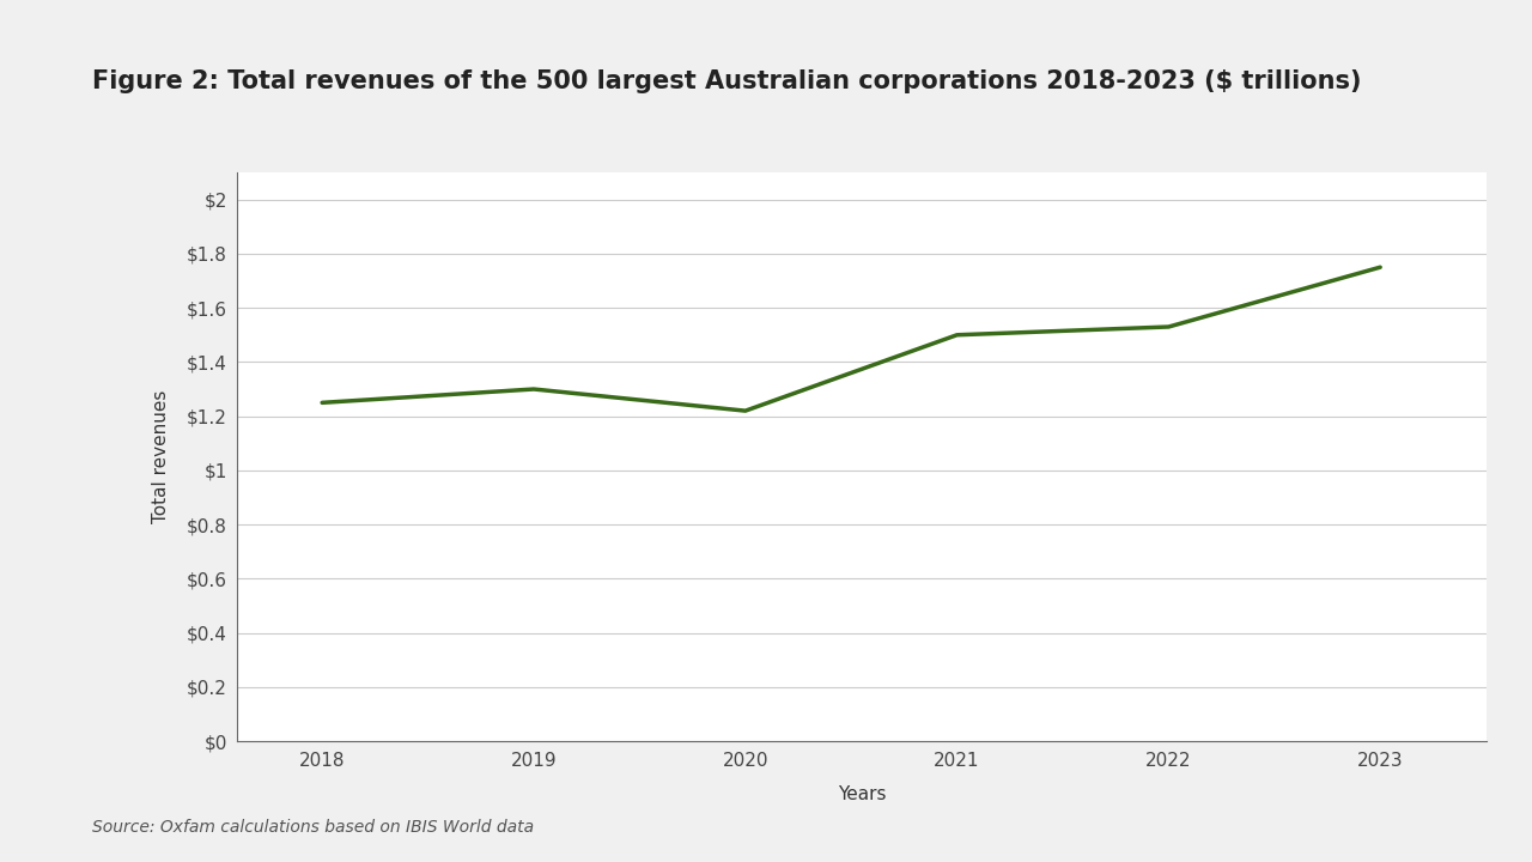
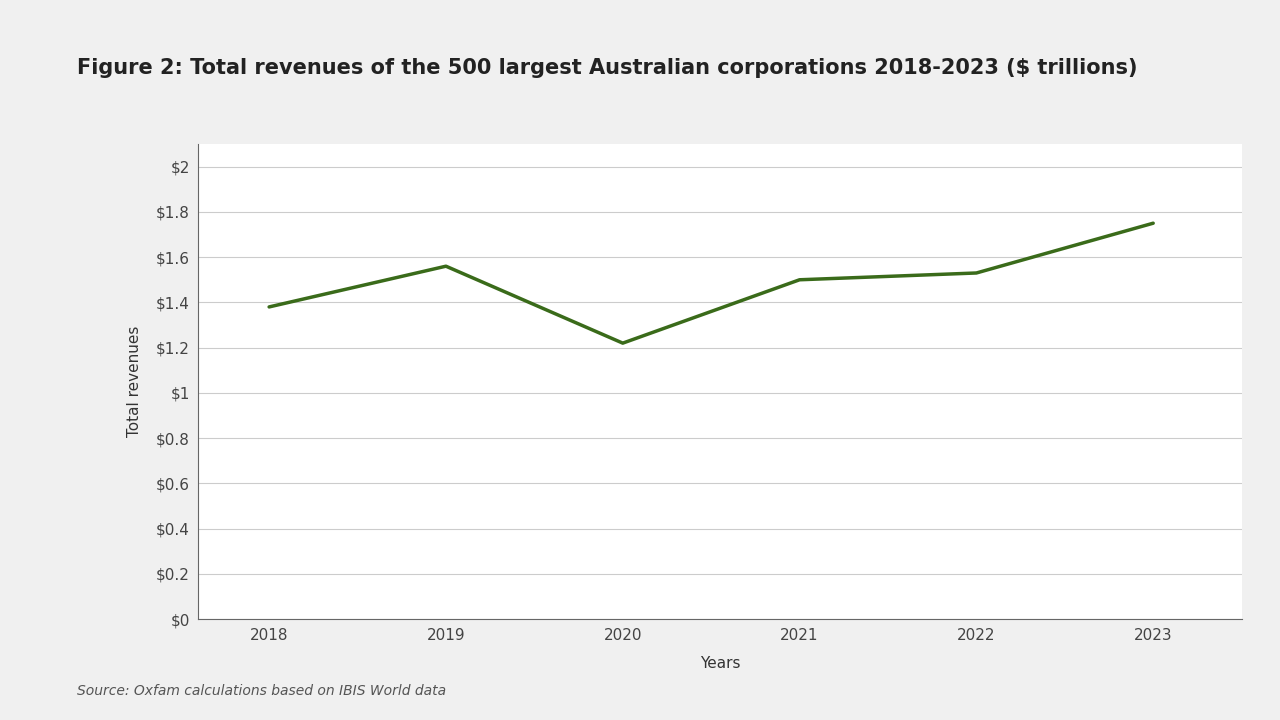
2018: $1.25 -> $1.38
2019: $1.30 -> $1.56
